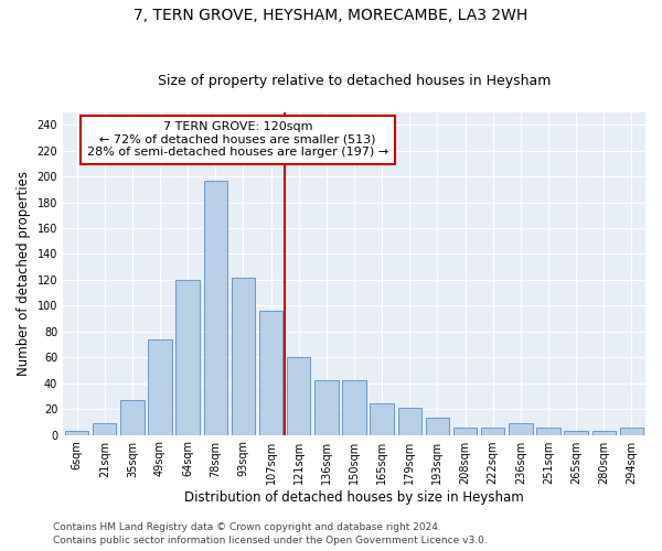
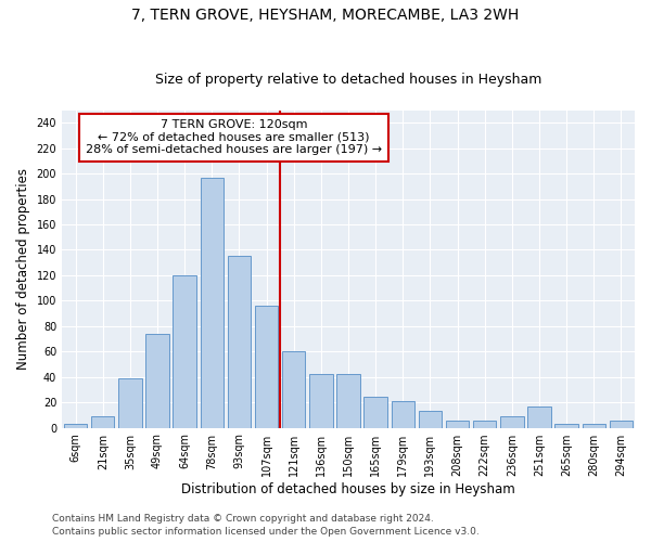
35sqm: 27 -> 39
93sqm: 122 -> 135
251sqm: 6 -> 17
